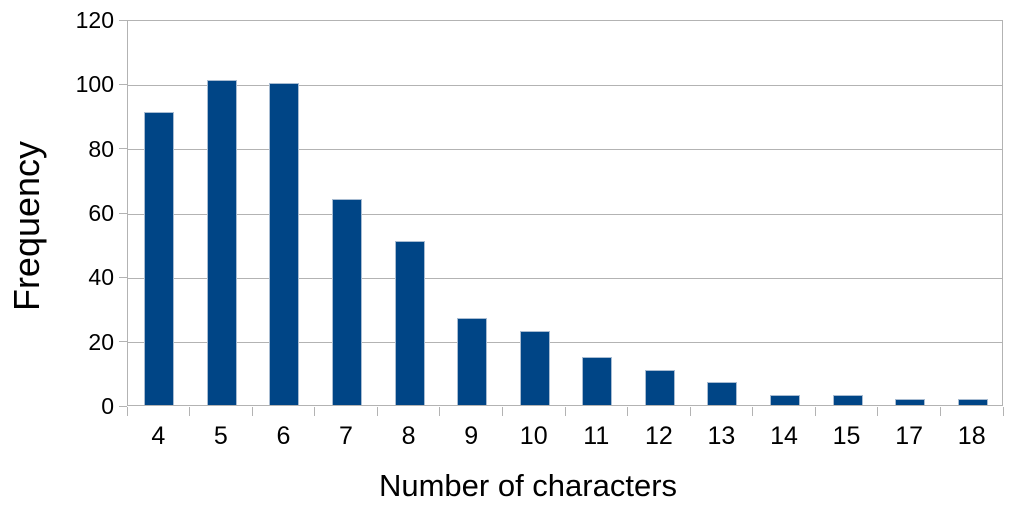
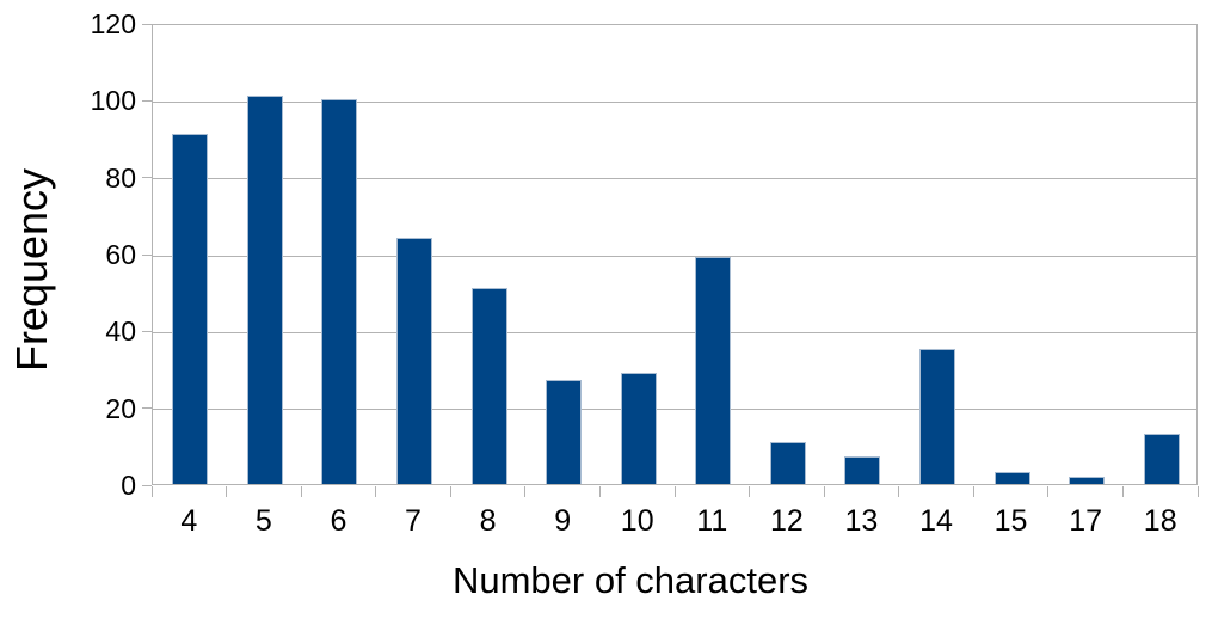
10: 23 -> 29
11: 15 -> 59
14: 3 -> 35
18: 2 -> 13
